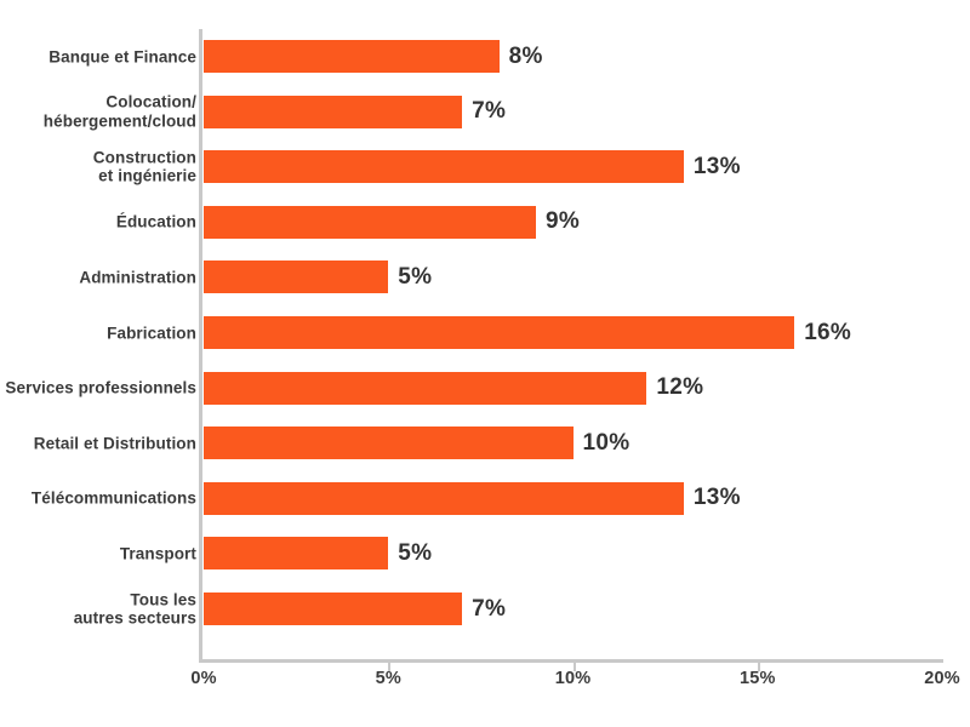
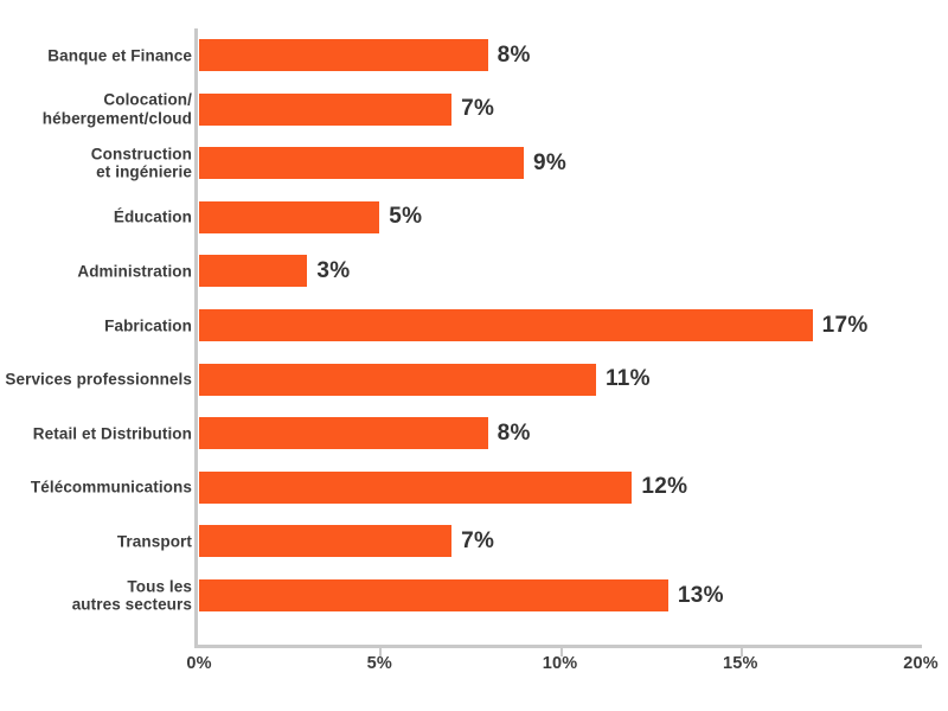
Construction et ingénierie: 13% -> 9%
Éducation: 9% -> 5%
Administration: 5% -> 3%
Fabrication: 16% -> 17%
Services professionnels: 12% -> 11%
Retail et Distribution: 10% -> 8%
Télécommunications: 13% -> 12%
Transport: 5% -> 7%
Tous les autres secteurs: 7% -> 13%
